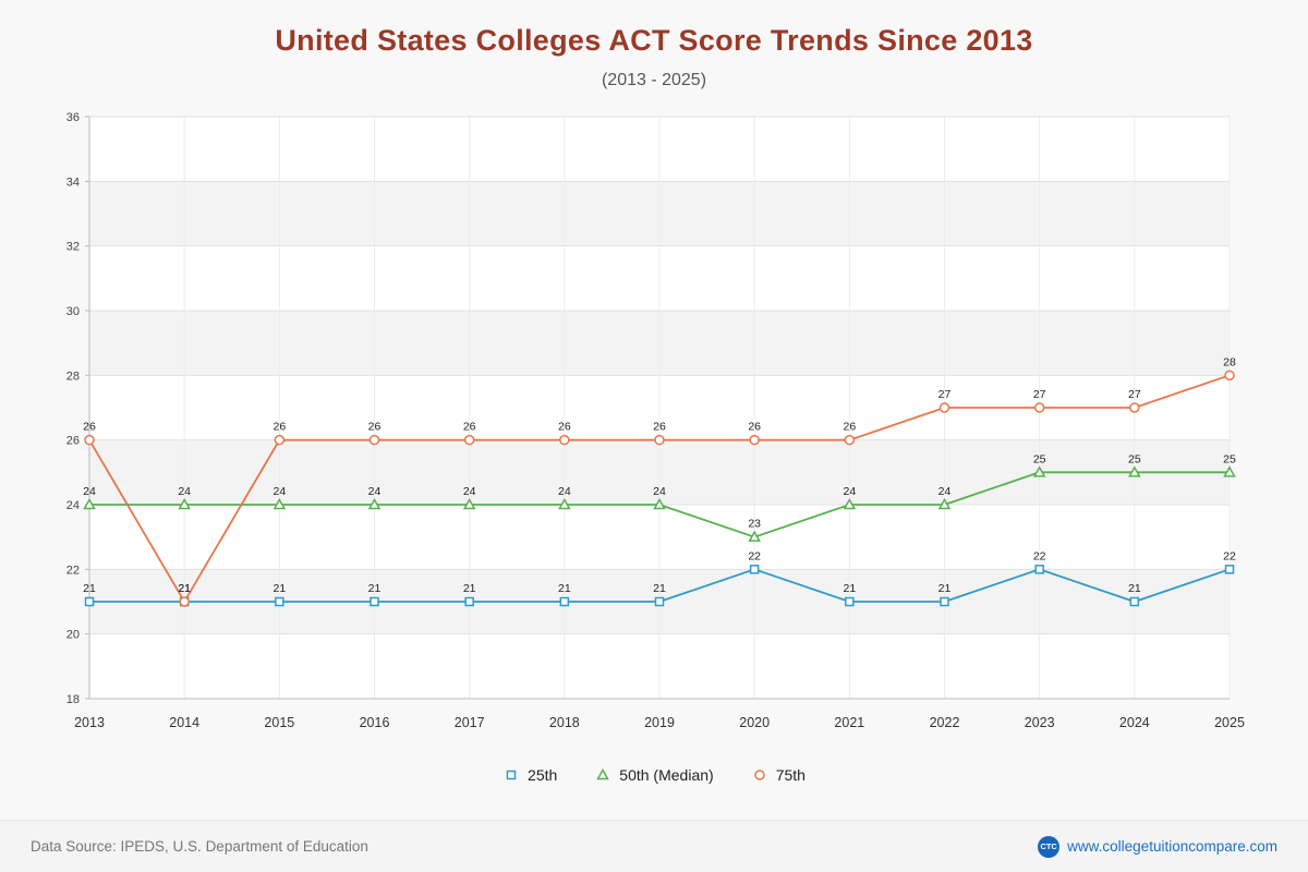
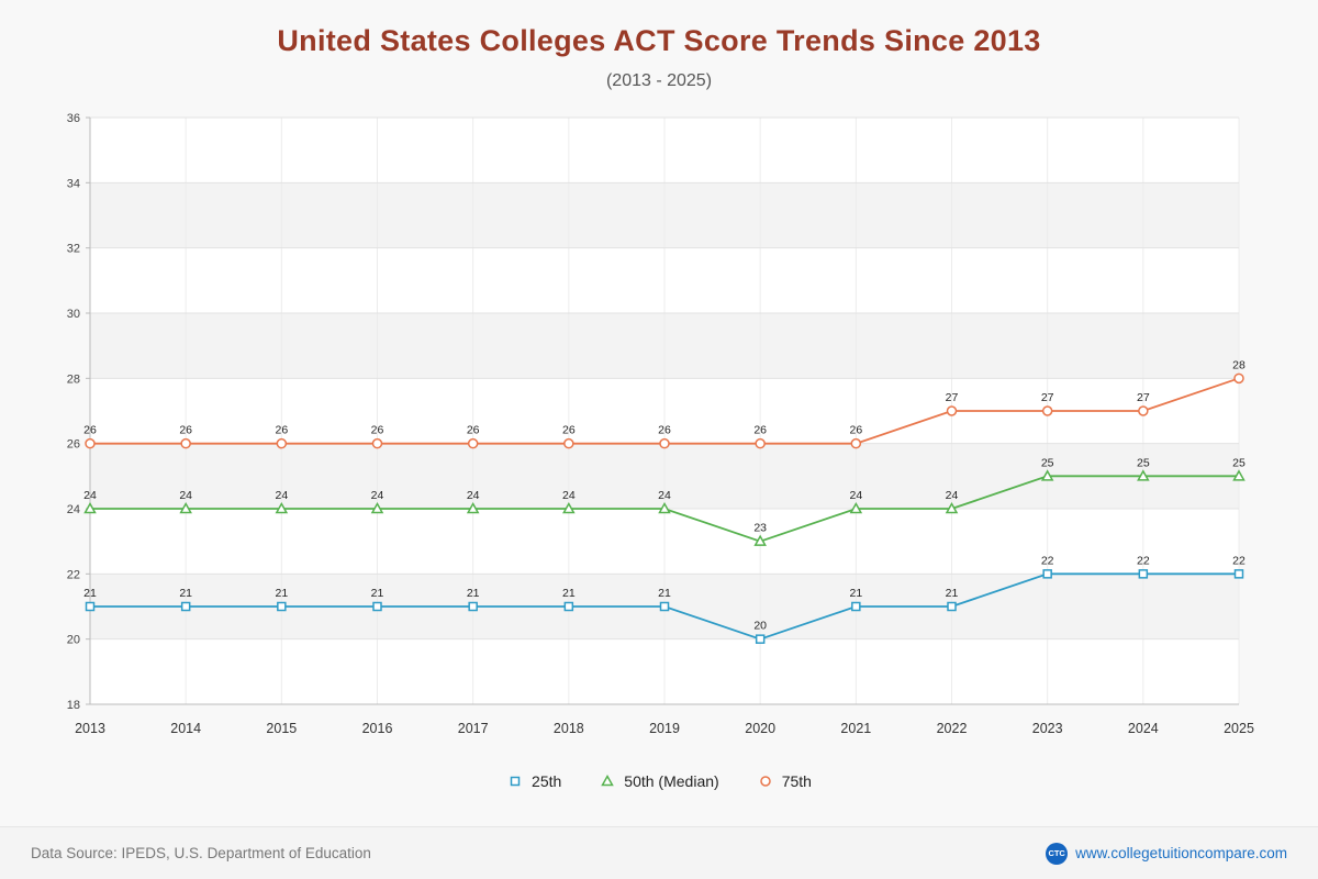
75th/2014: 21 -> 26
25th/2020: 22 -> 20
25th/2024: 21 -> 22
